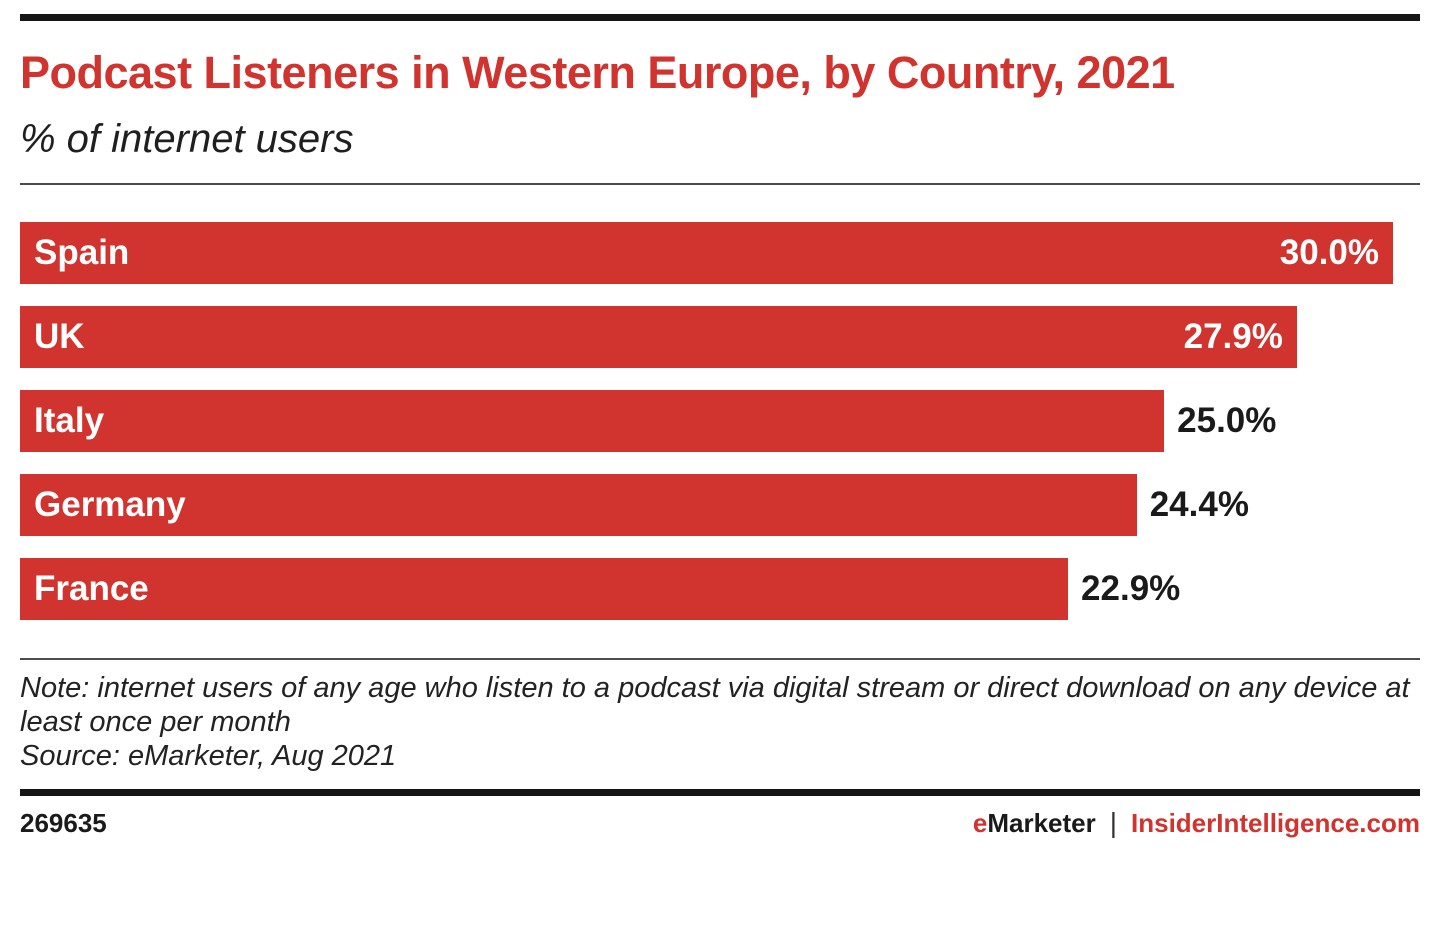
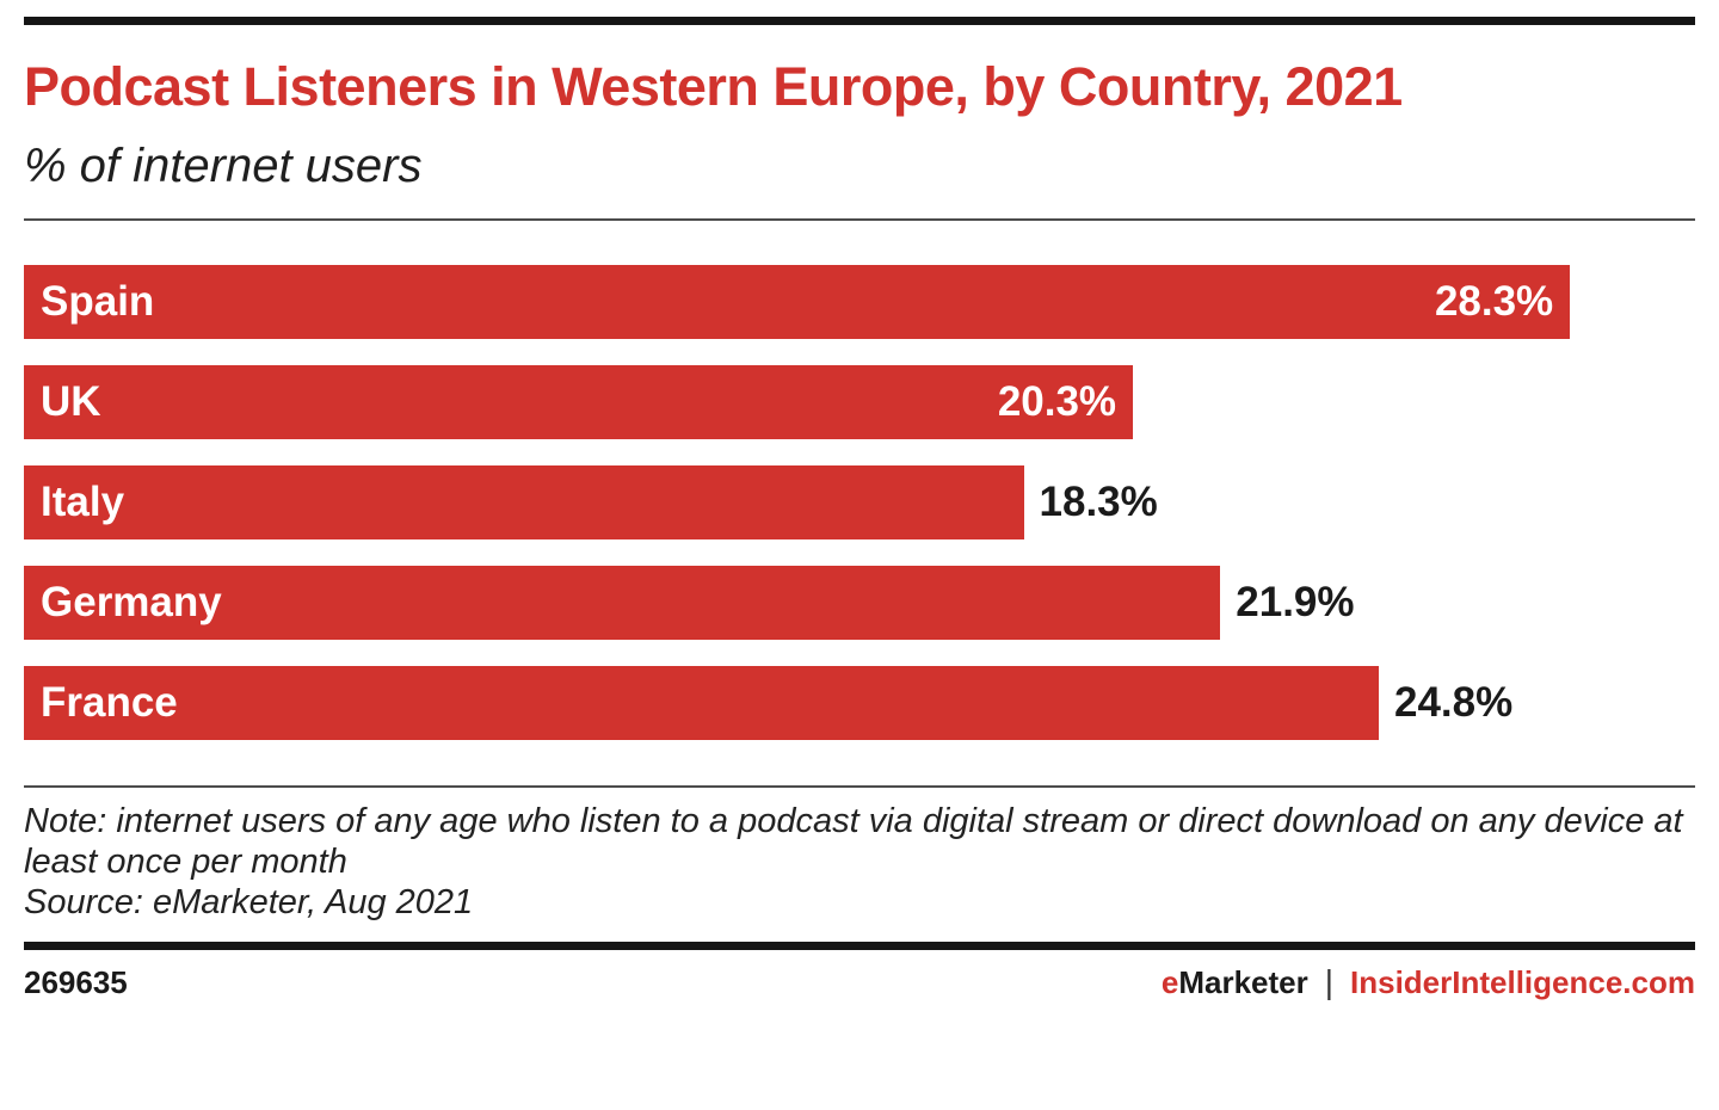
Spain: 30.0% -> 28.3%
UK: 27.9% -> 20.3%
Italy: 25.0% -> 18.3%
Germany: 24.4% -> 21.9%
France: 22.9% -> 24.8%
